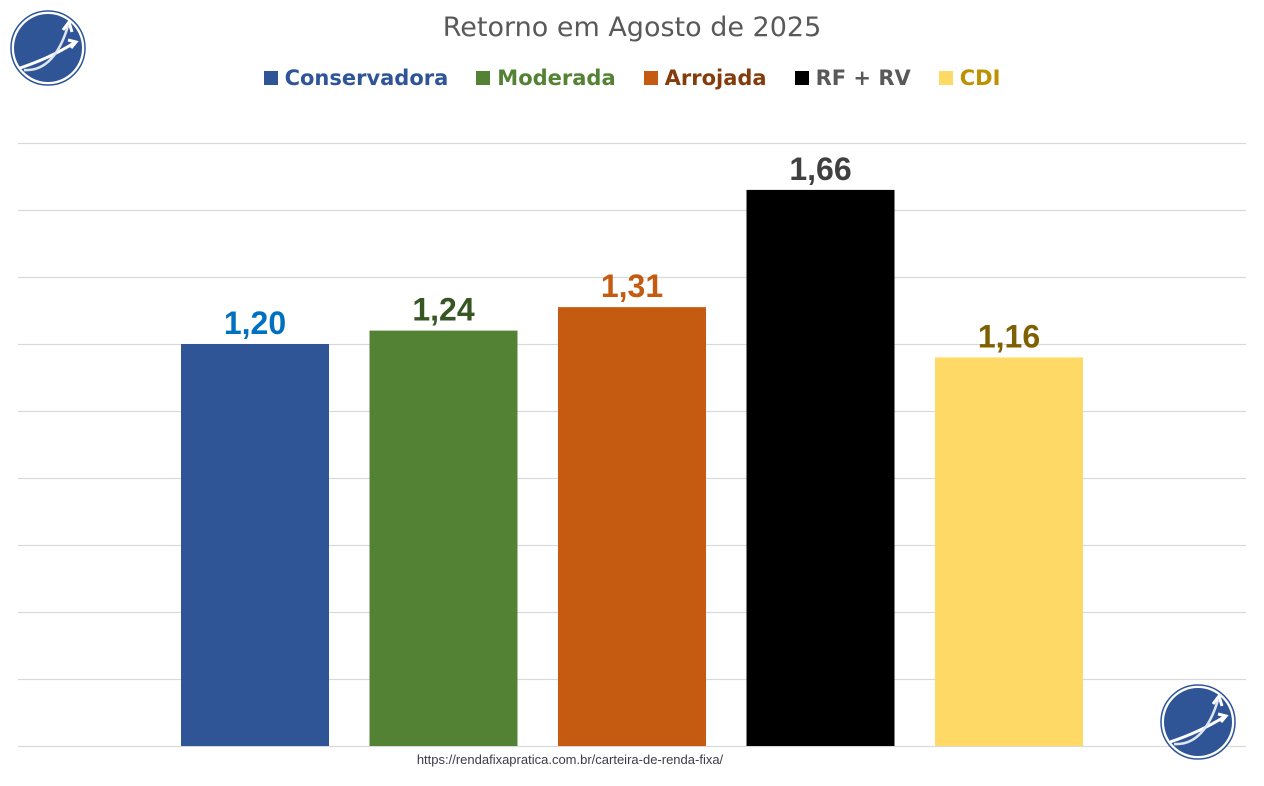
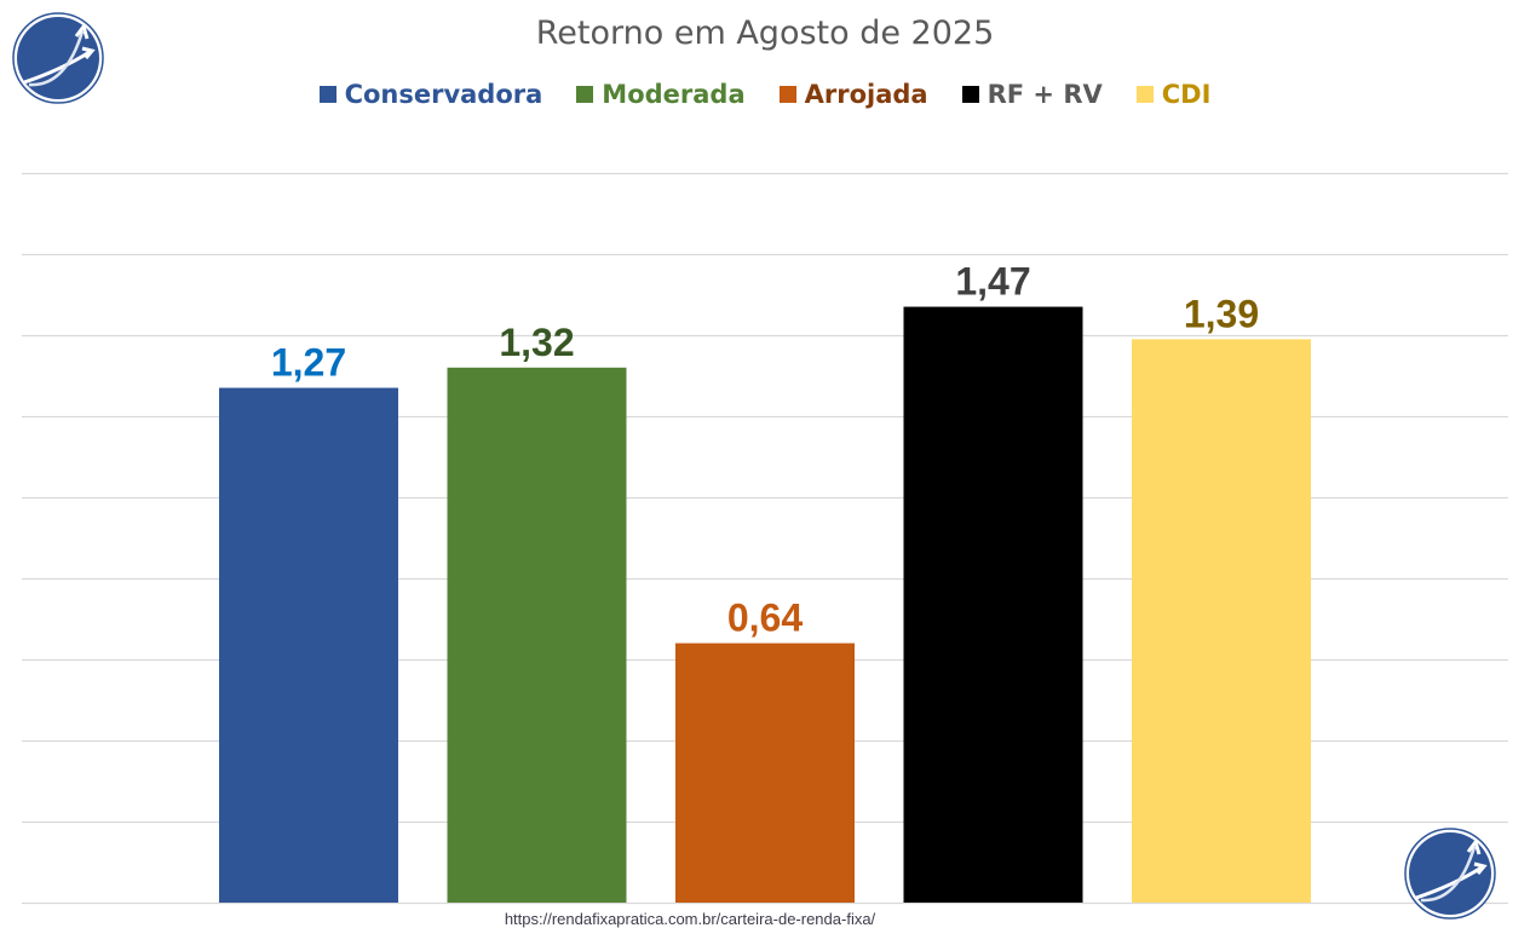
Conservadora: 1,20 -> 1,27
Moderada: 1,24 -> 1,32
Arrojada: 1,31 -> 0,64
RF + RV: 1,66 -> 1,47
CDI: 1,16 -> 1,39
